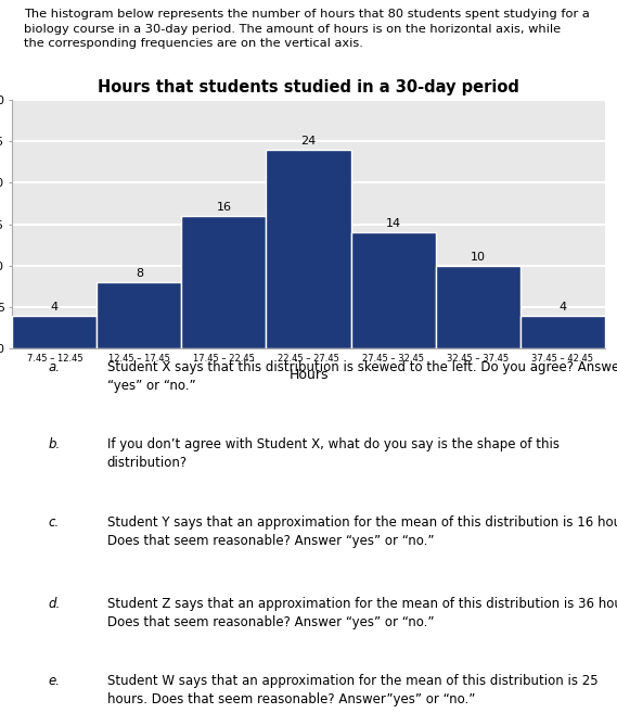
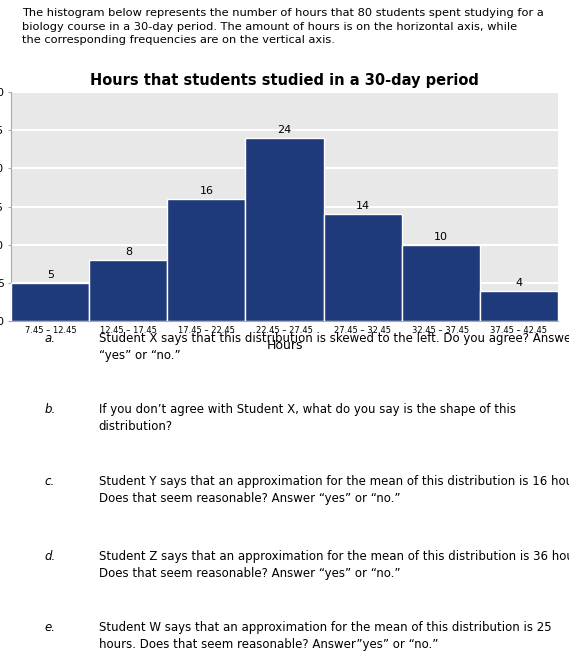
7.45 – 12.45: 4 -> 5
